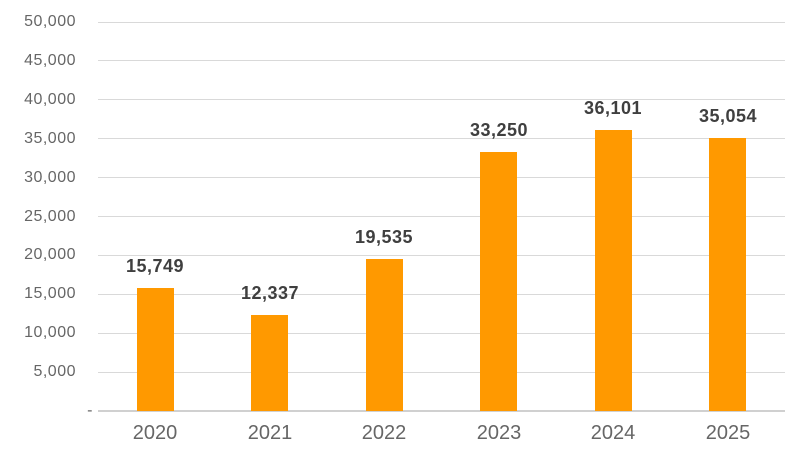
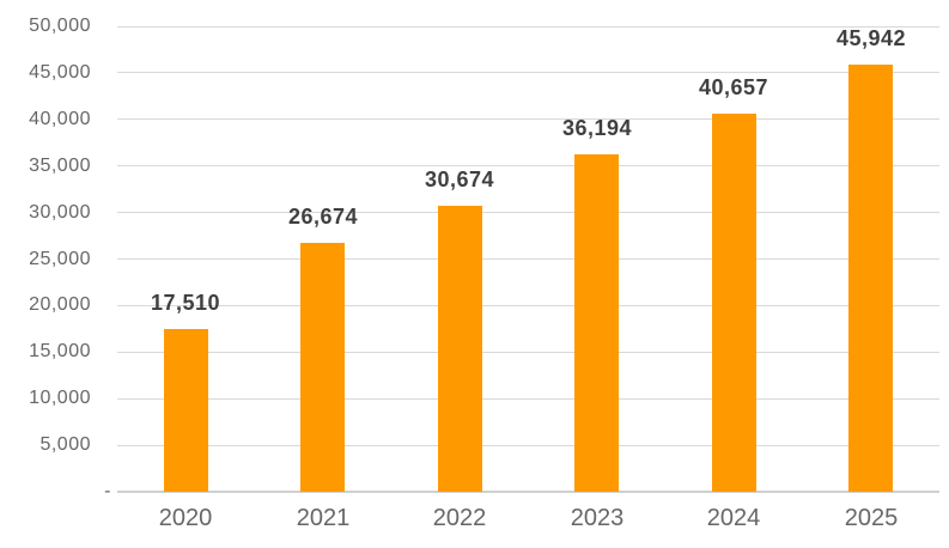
2020: 15,749 -> 17,510
2021: 12,337 -> 26,674
2022: 19,535 -> 30,674
2023: 33,250 -> 36,194
2024: 36,101 -> 40,657
2025: 35,054 -> 45,942
